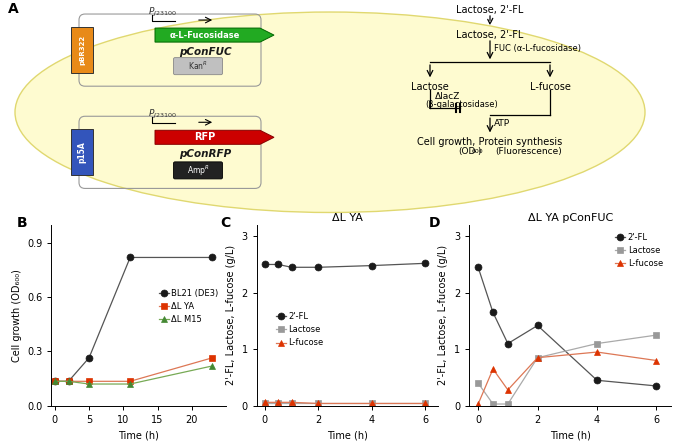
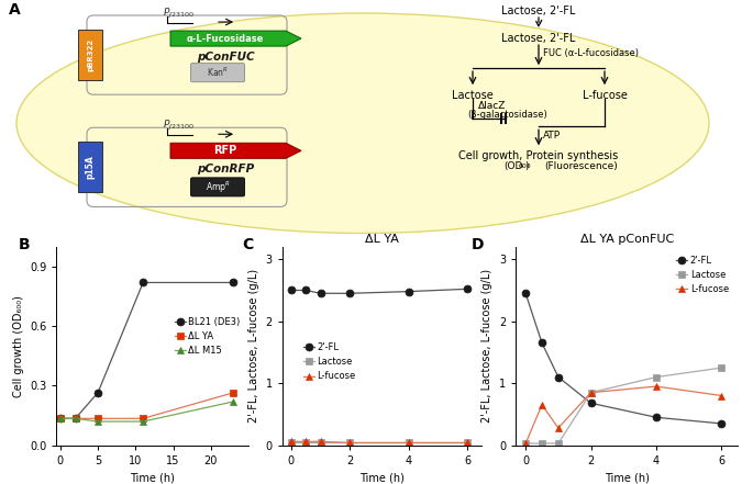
ΔL YA pConFUC/Lactose/0: 0.40 -> 0.03
ΔL YA pConFUC/2'-FL/2: 1.42 -> 0.68
